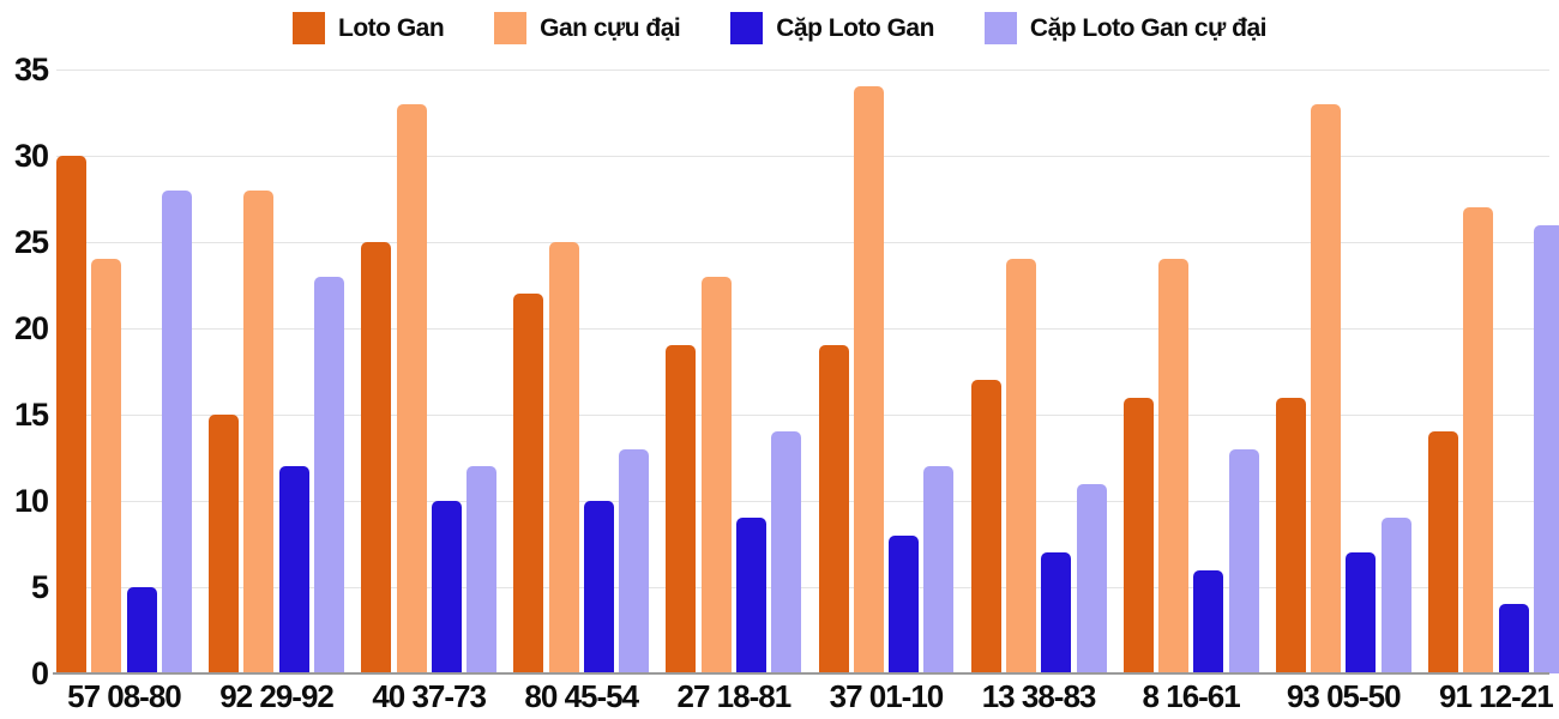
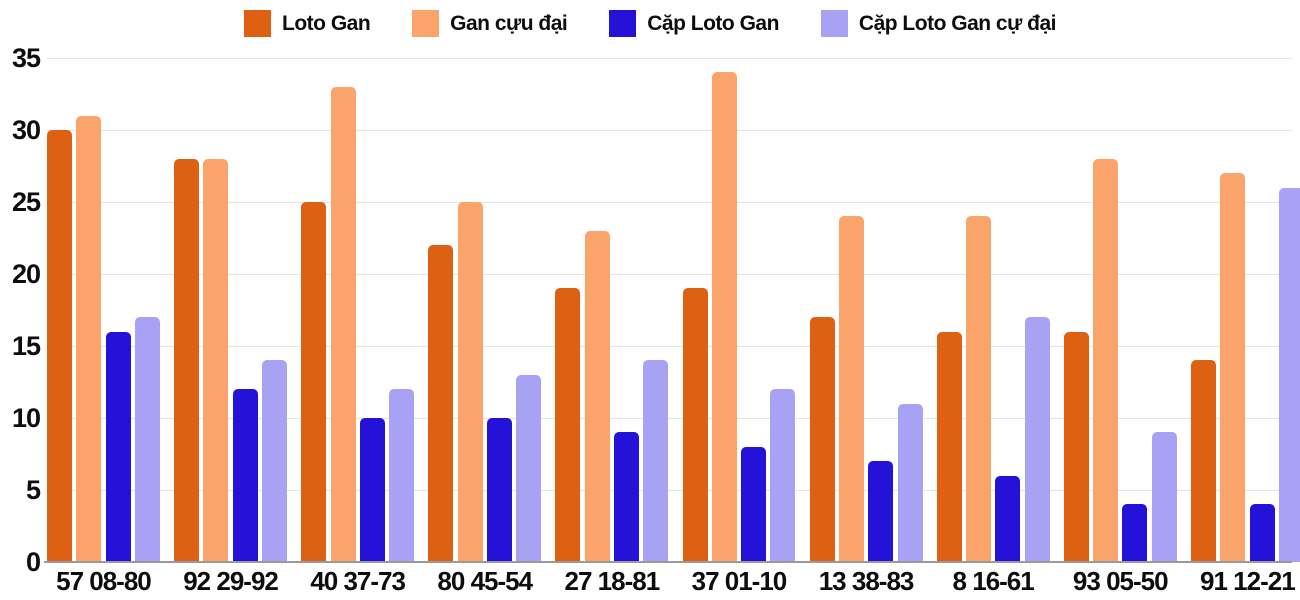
Gan cựu đại/57 08-80: 24 -> 31
Cặp Loto Gan/57 08-80: 5 -> 16
Cặp Loto Gan cự đại/57 08-80: 28 -> 17
Loto Gan/92 29-92: 15 -> 28
Cặp Loto Gan cự đại/92 29-92: 23 -> 14
Cặp Loto Gan cự đại/8 16-61: 13 -> 17
Gan cựu đại/93 05-50: 33 -> 28
Cặp Loto Gan/93 05-50: 7 -> 4
